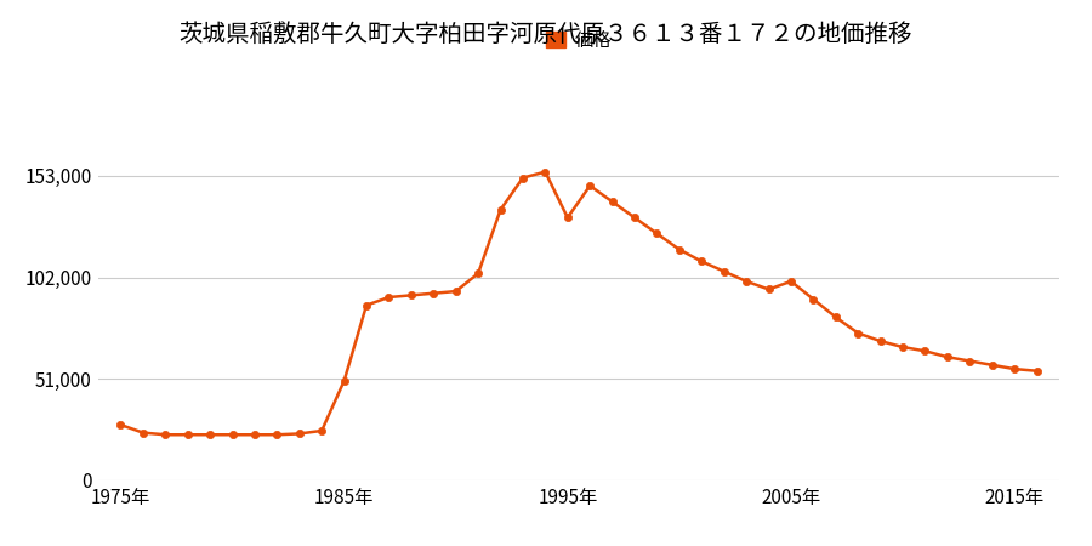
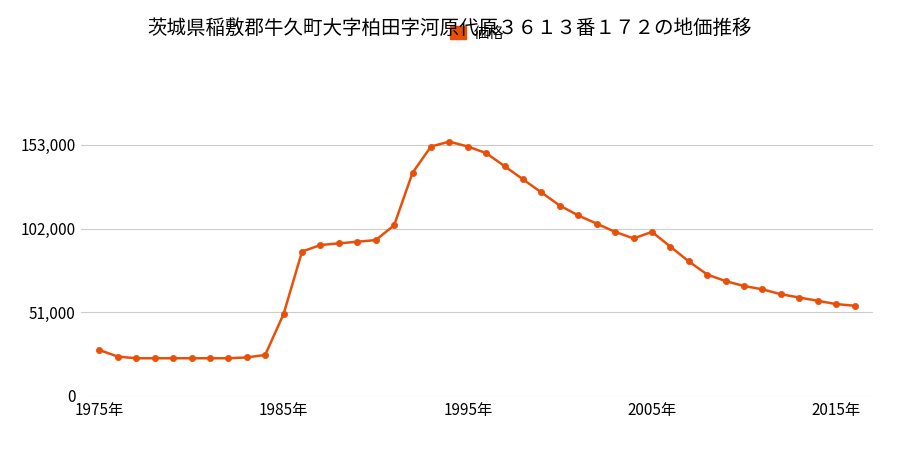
1995年: 132,000 -> 152,000
